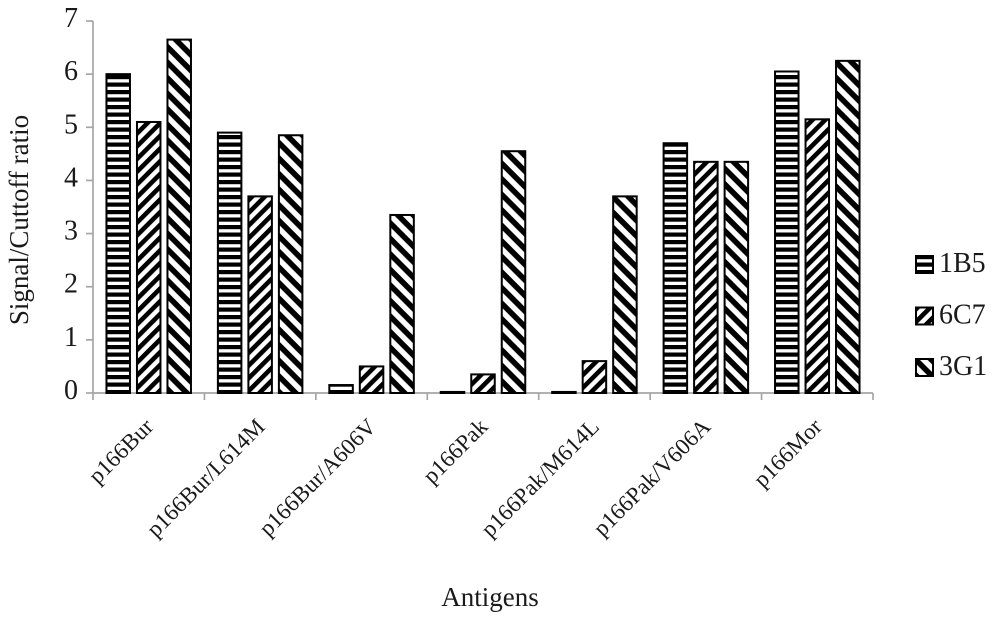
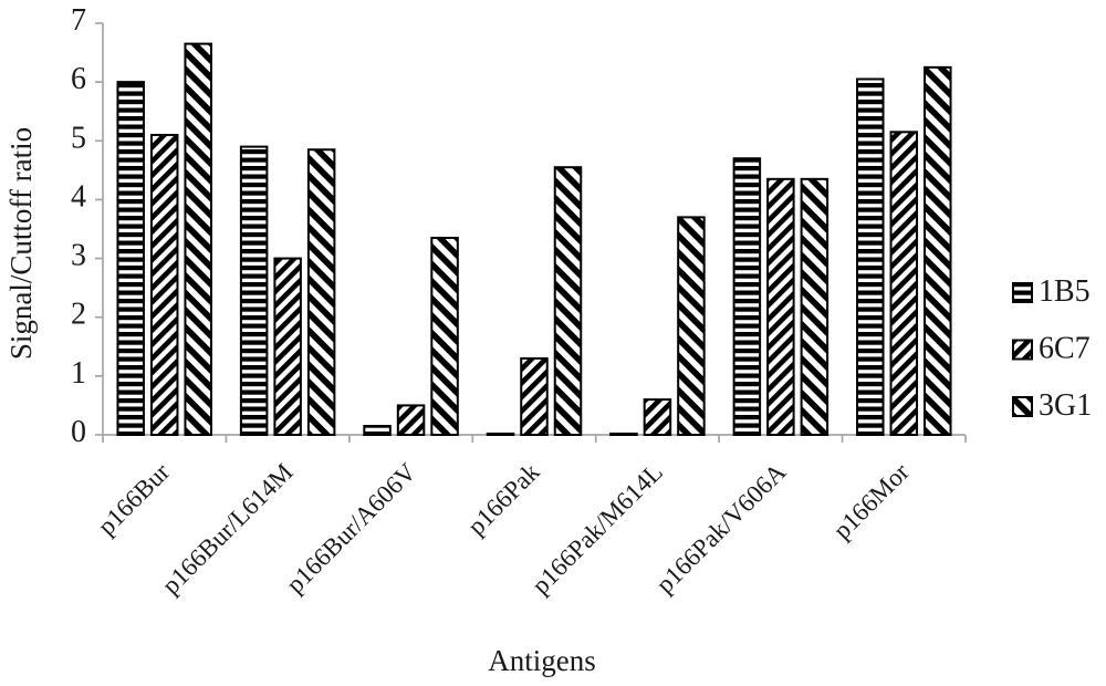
6C7/p166Bur/L614M: 3.7 -> 3.0
6C7/p166Pak: 0.3 -> 1.3
